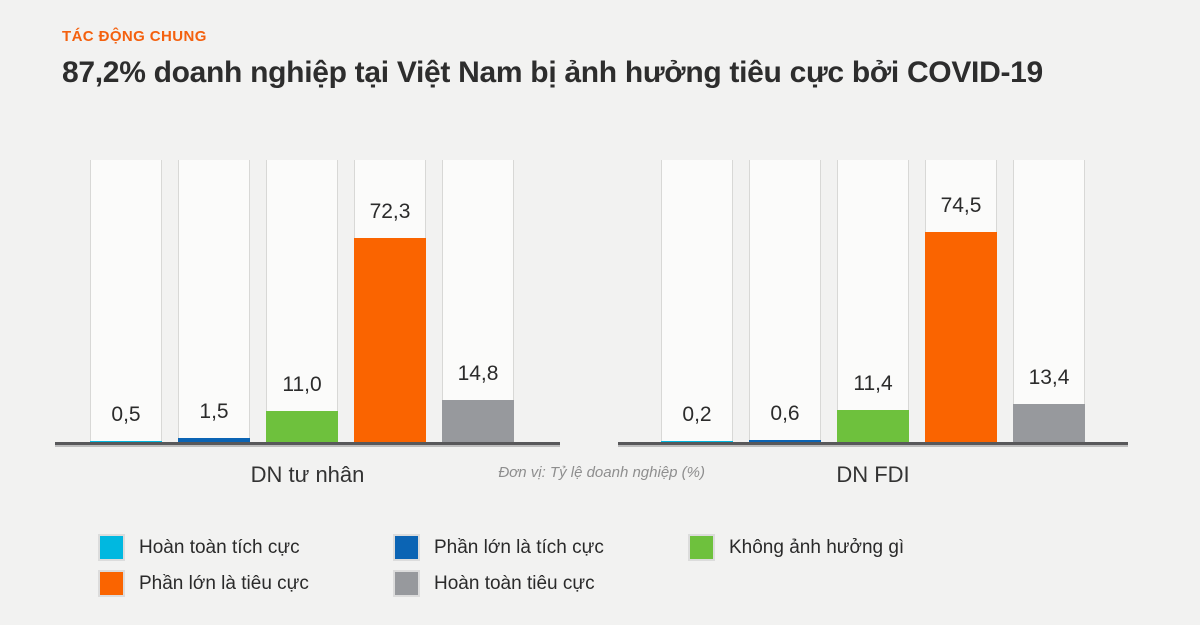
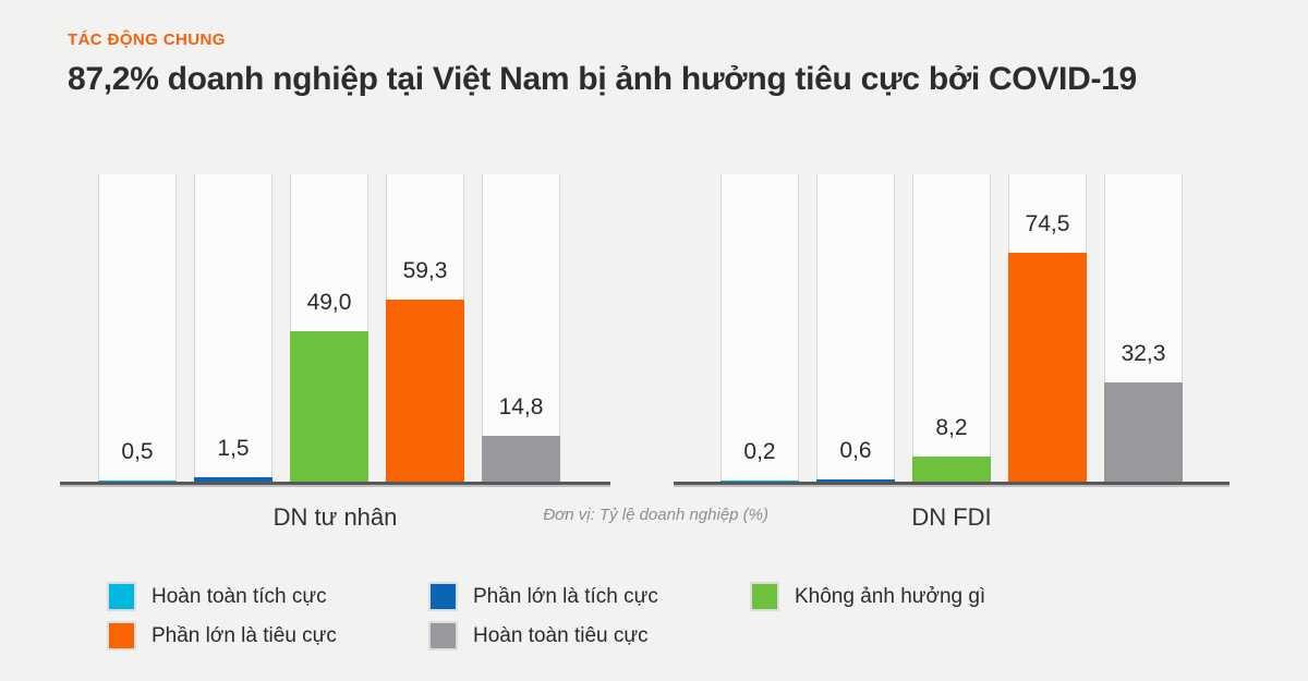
Không ảnh hưởng gì/DN tư nhân: 11,0 -> 49,0
Phần lớn là tiêu cực/DN tư nhân: 72,3 -> 59,3
Không ảnh hưởng gì/DN FDI: 11,4 -> 8,2
Hoàn toàn tiêu cực/DN FDI: 13,4 -> 32,3
